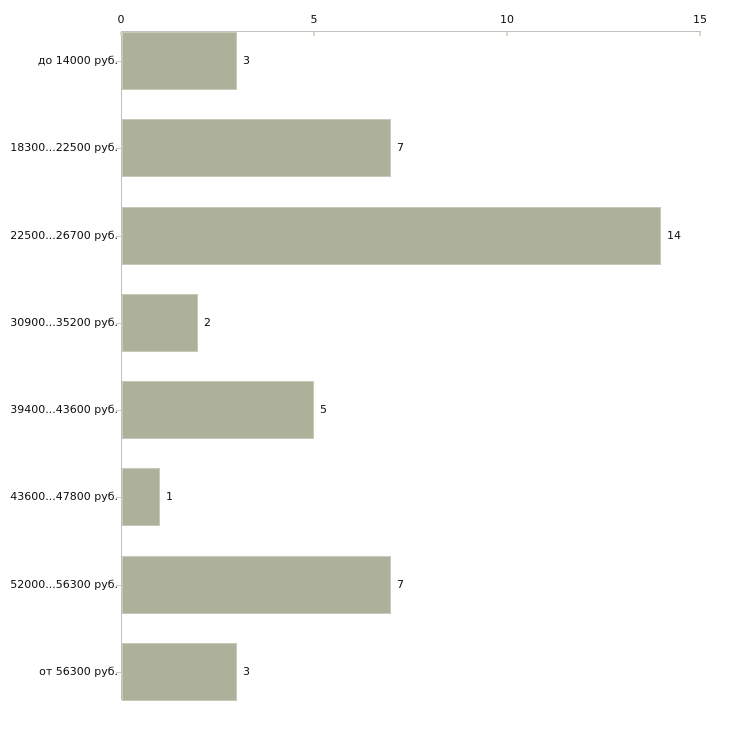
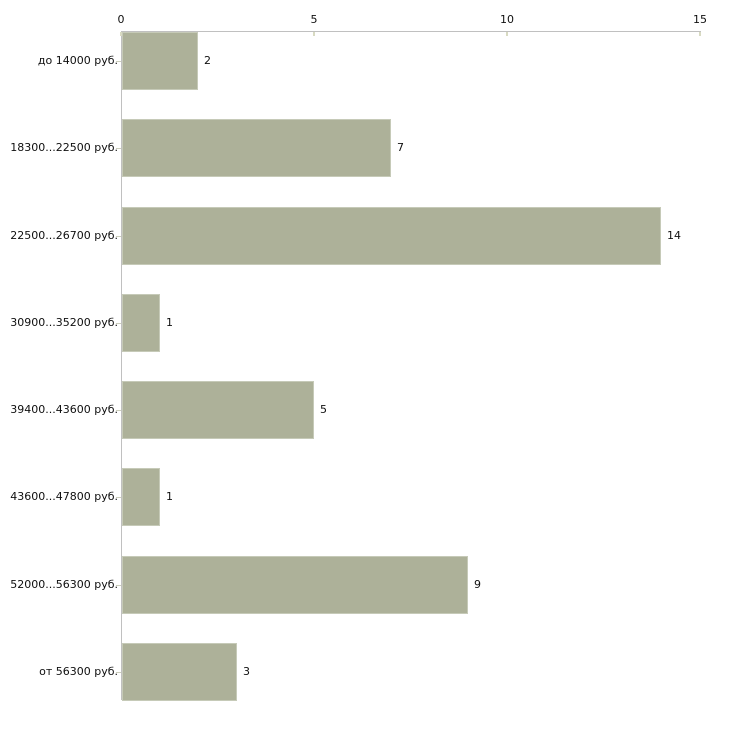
до 14000 руб.: 3 -> 2
30900...35200 руб.: 2 -> 1
52000...56300 руб.: 7 -> 9
